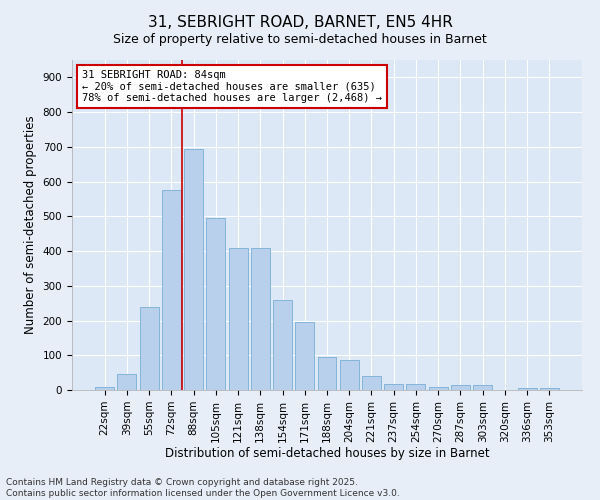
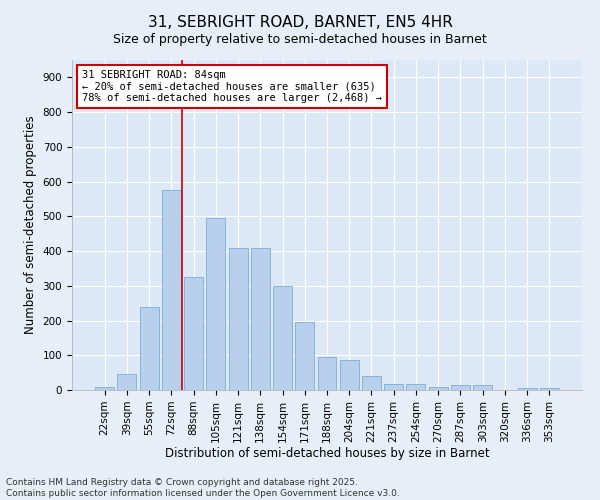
88sqm: 695 -> 325
154sqm: 260 -> 300
